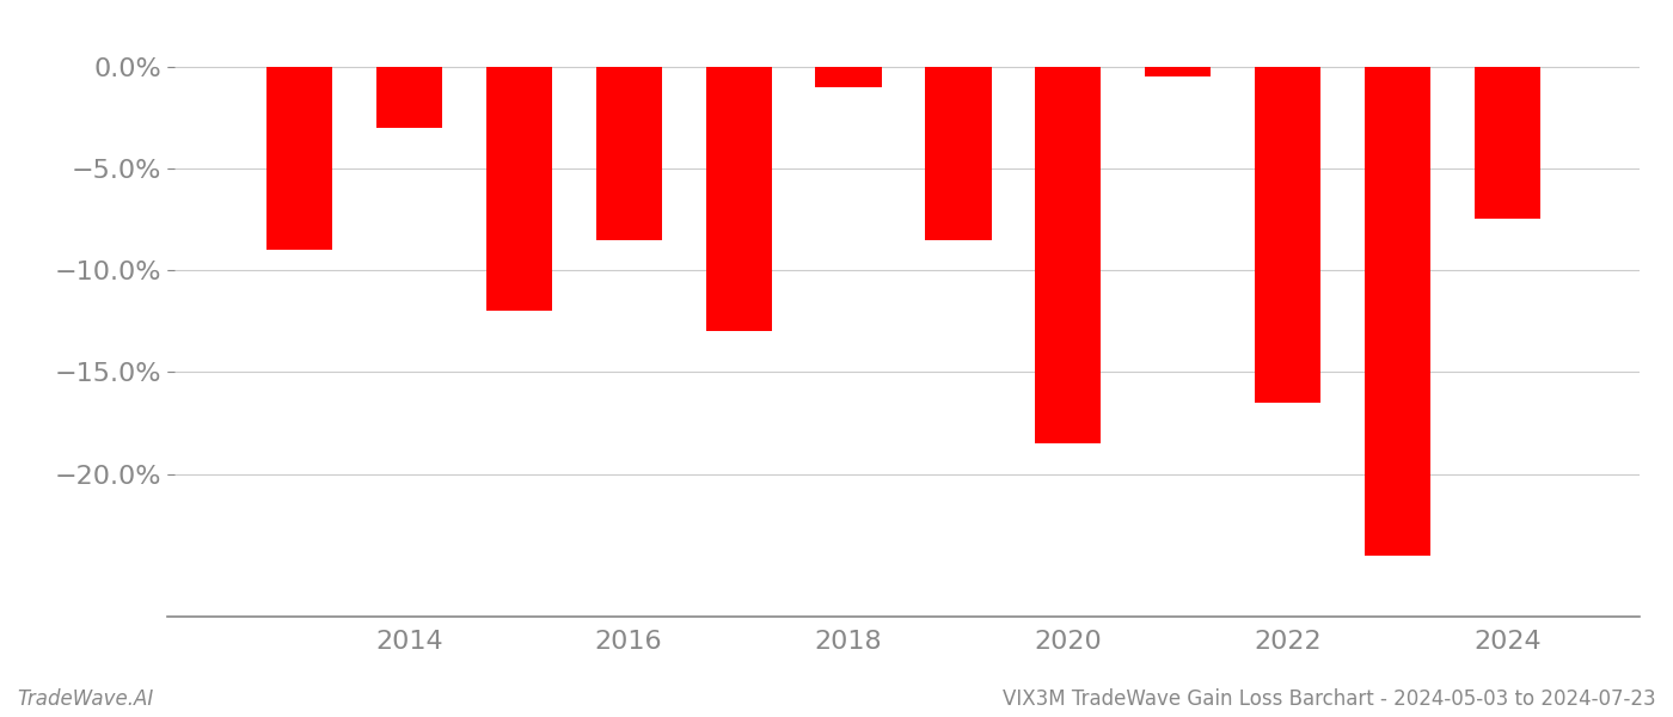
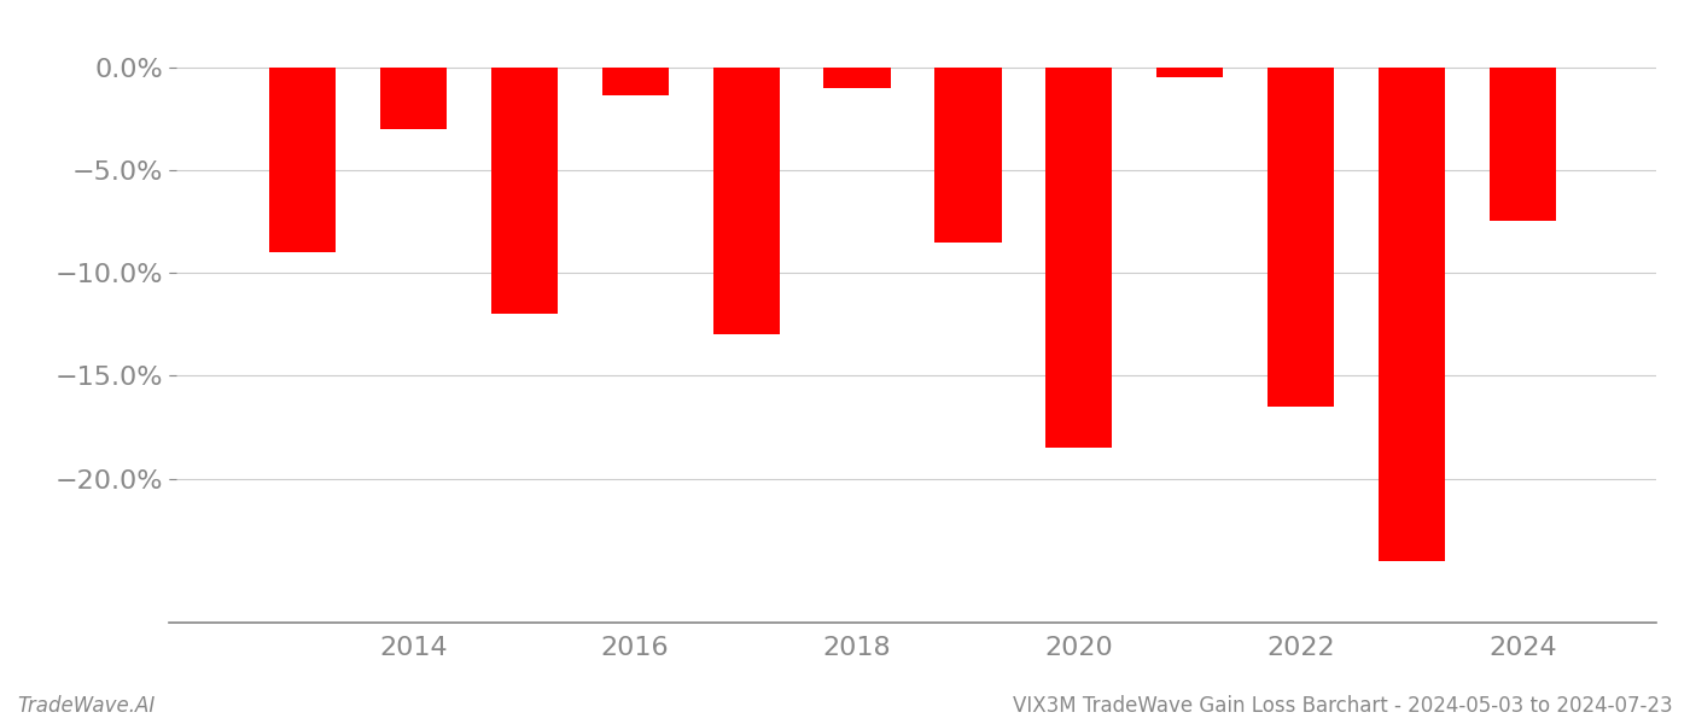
2016: -8.5% -> -1.4%
